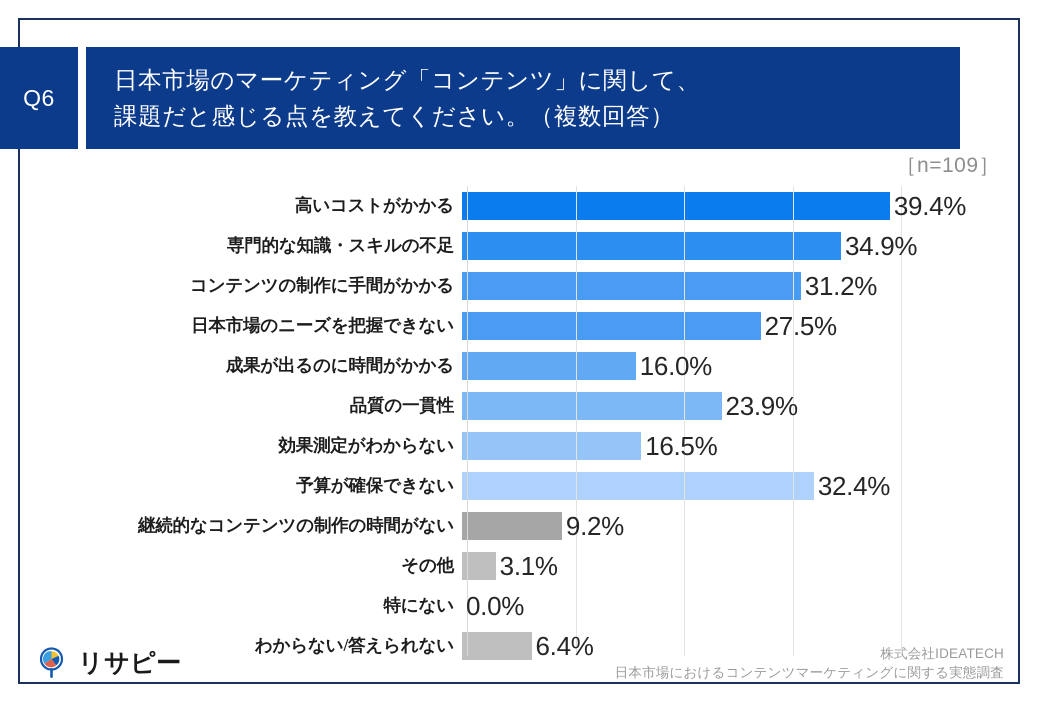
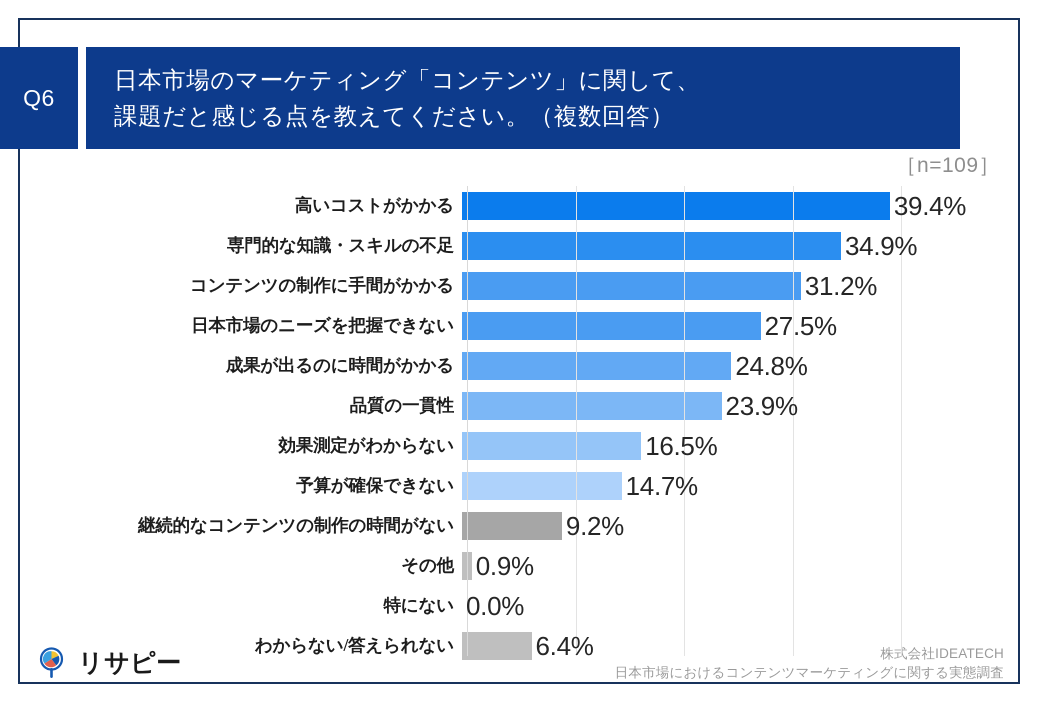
成果が出るのに時間がかかる: 16.0% -> 24.8%
予算が確保できない: 32.4% -> 14.7%
その他: 3.1% -> 0.9%
